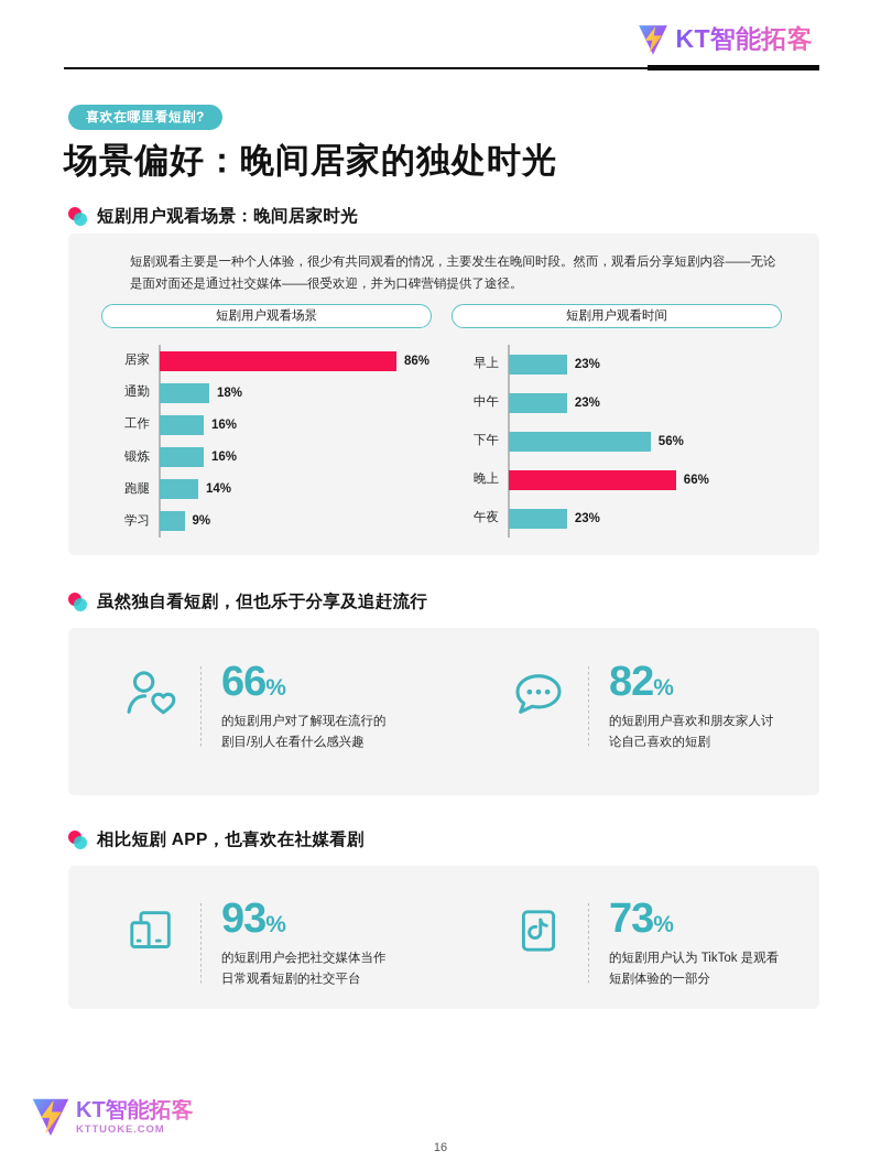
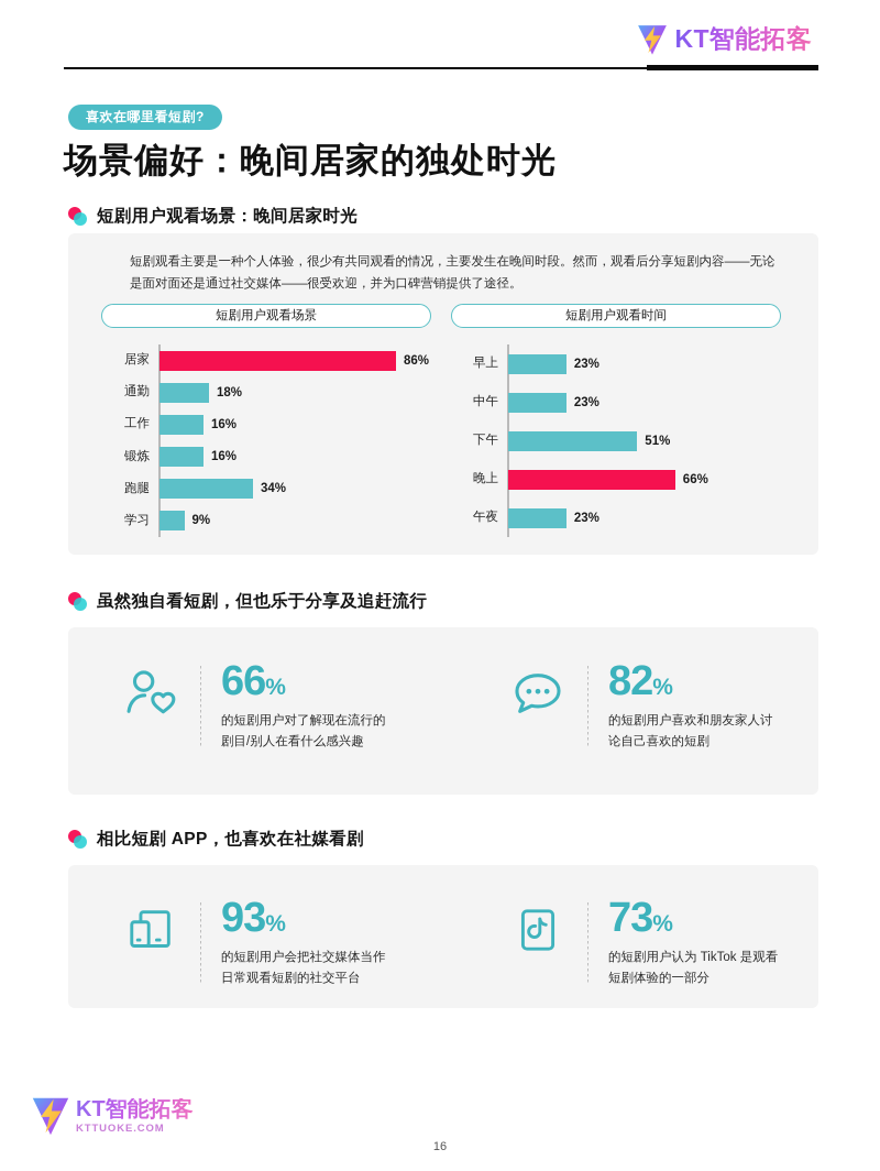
短剧用户观看场景/跑腿: 14% -> 34%
短剧用户观看时间/下午: 56% -> 51%
